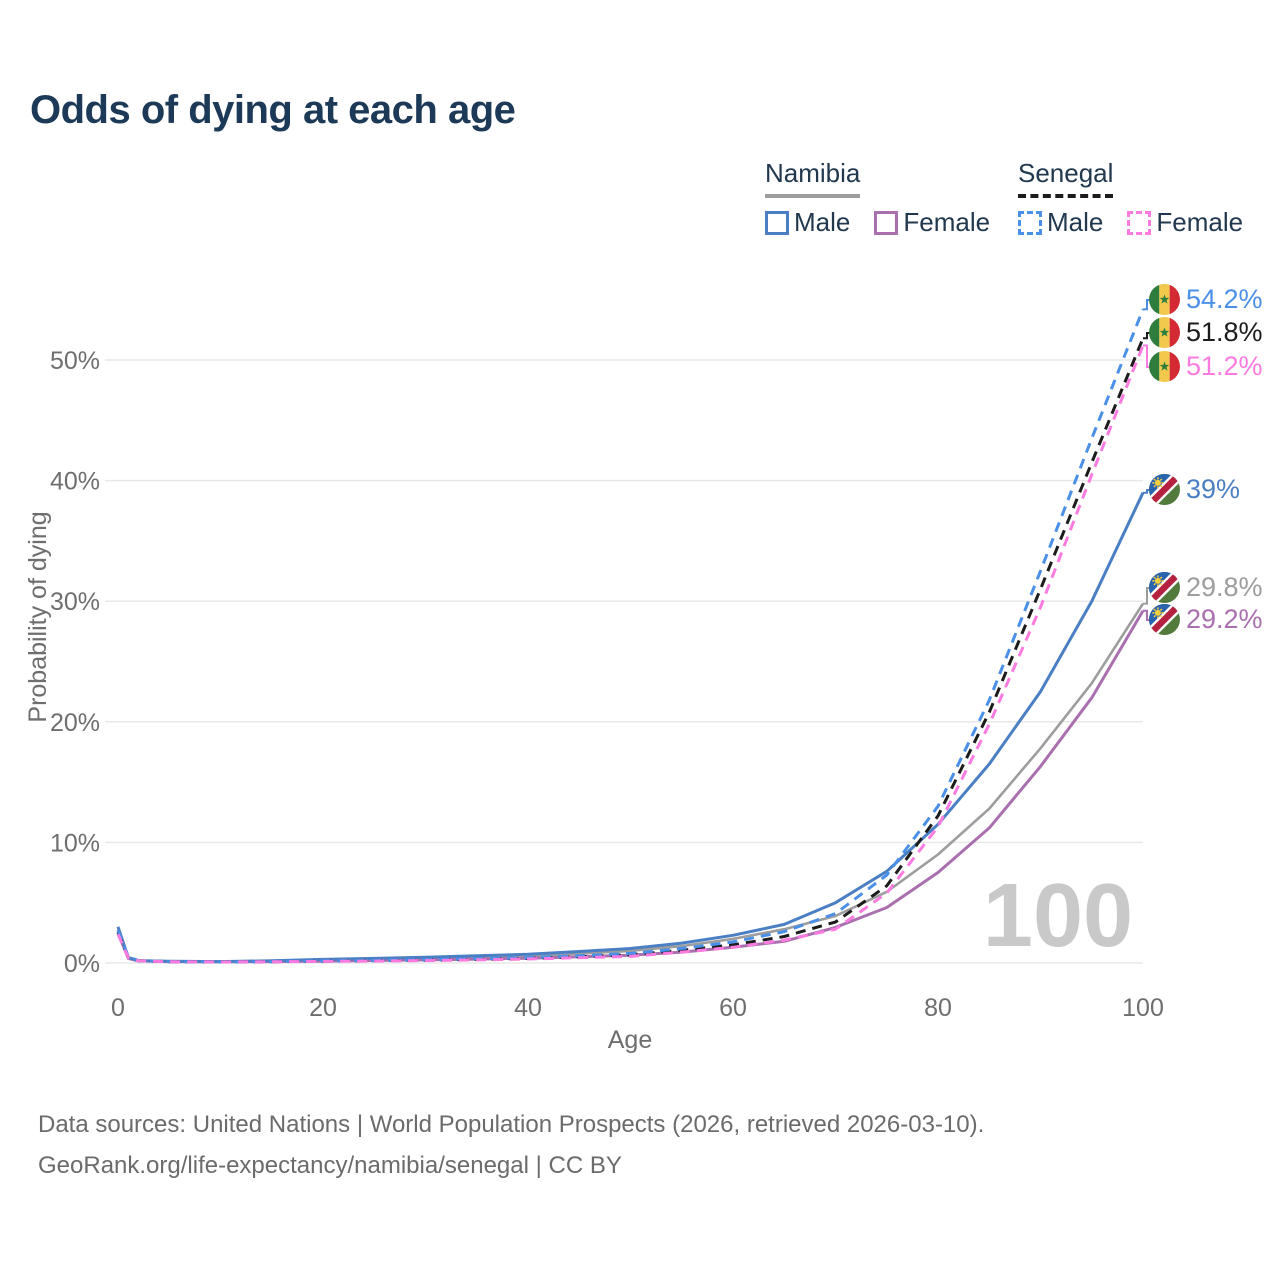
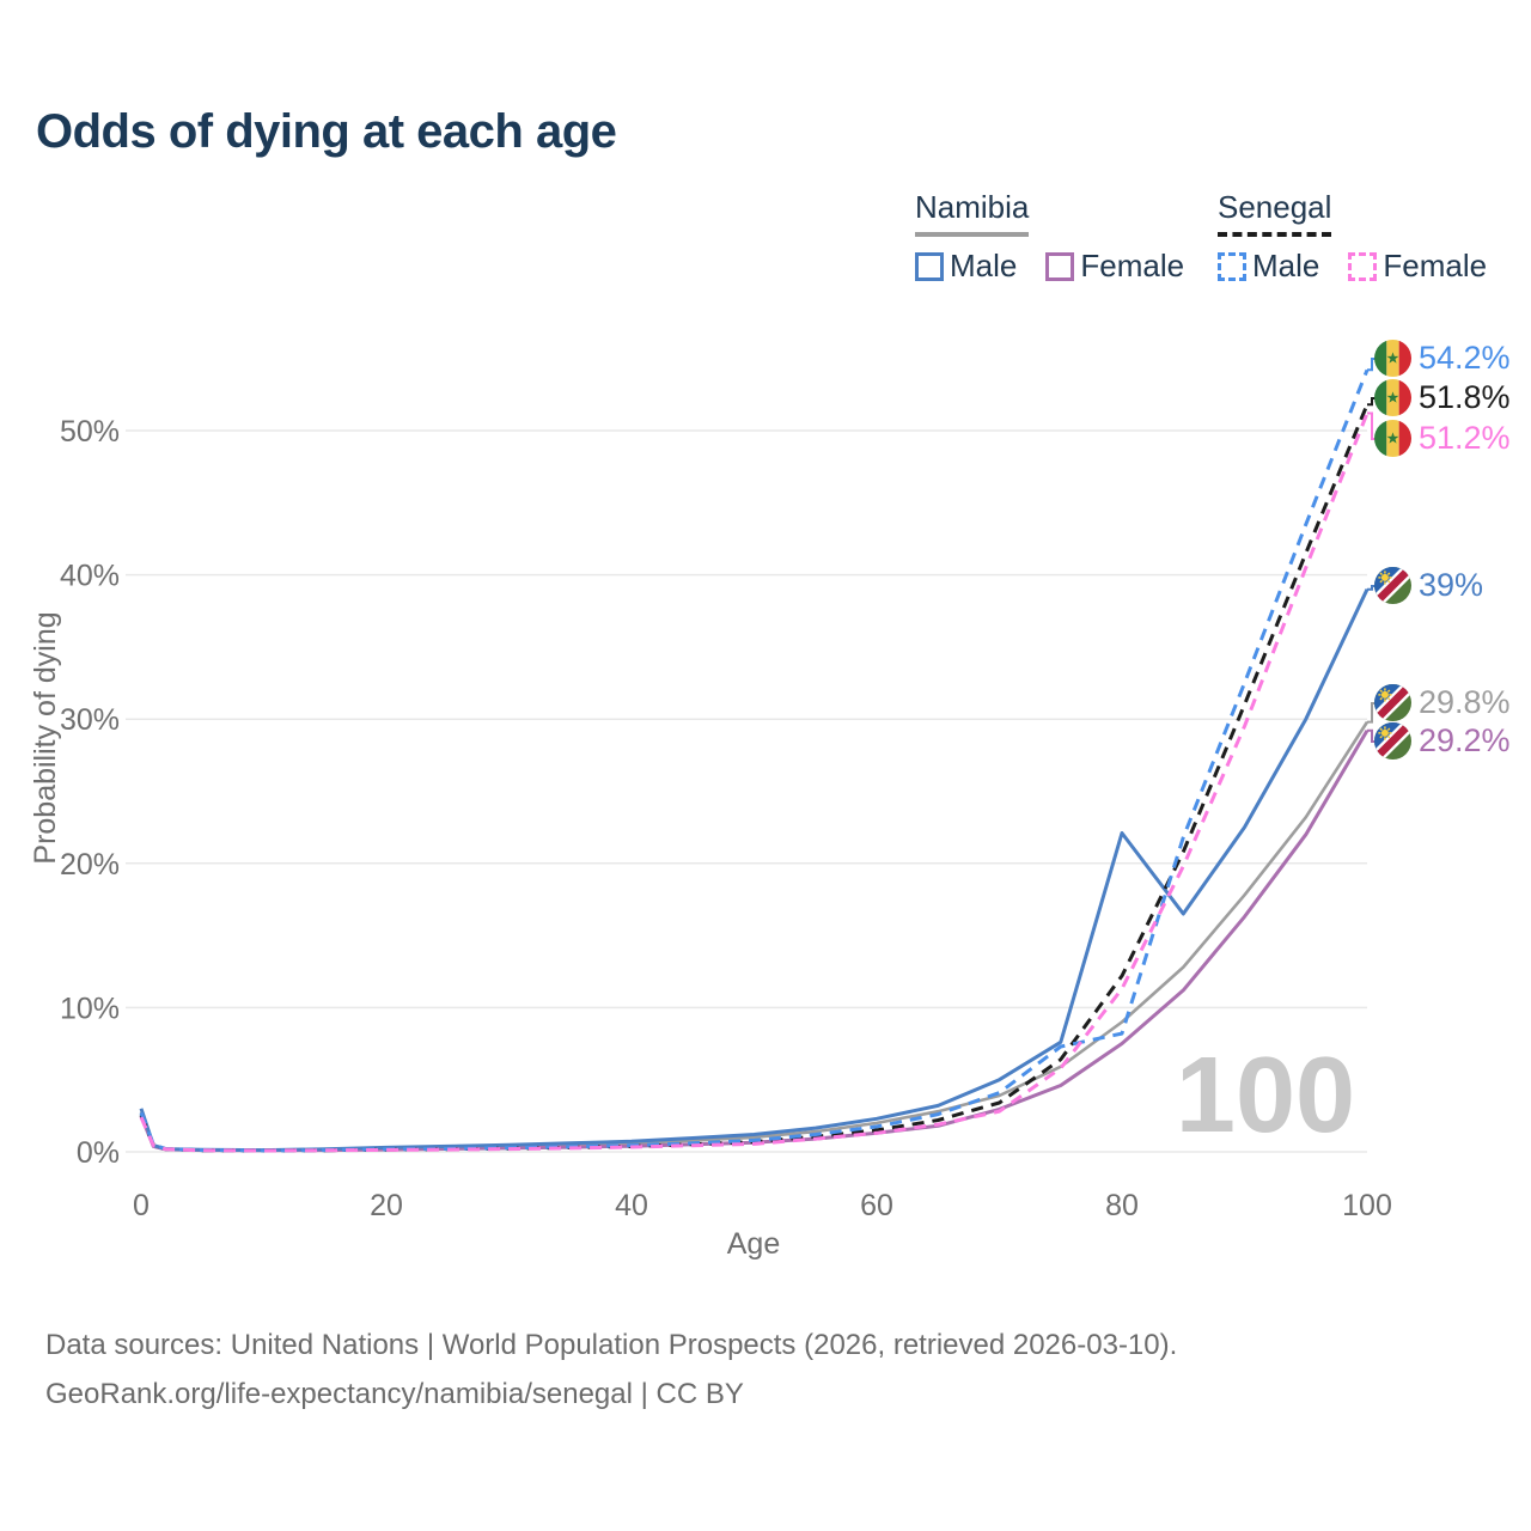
Namibia Male/80: 11.5% -> 22.1%
Senegal Male/80: 13.0% -> 8.2%
